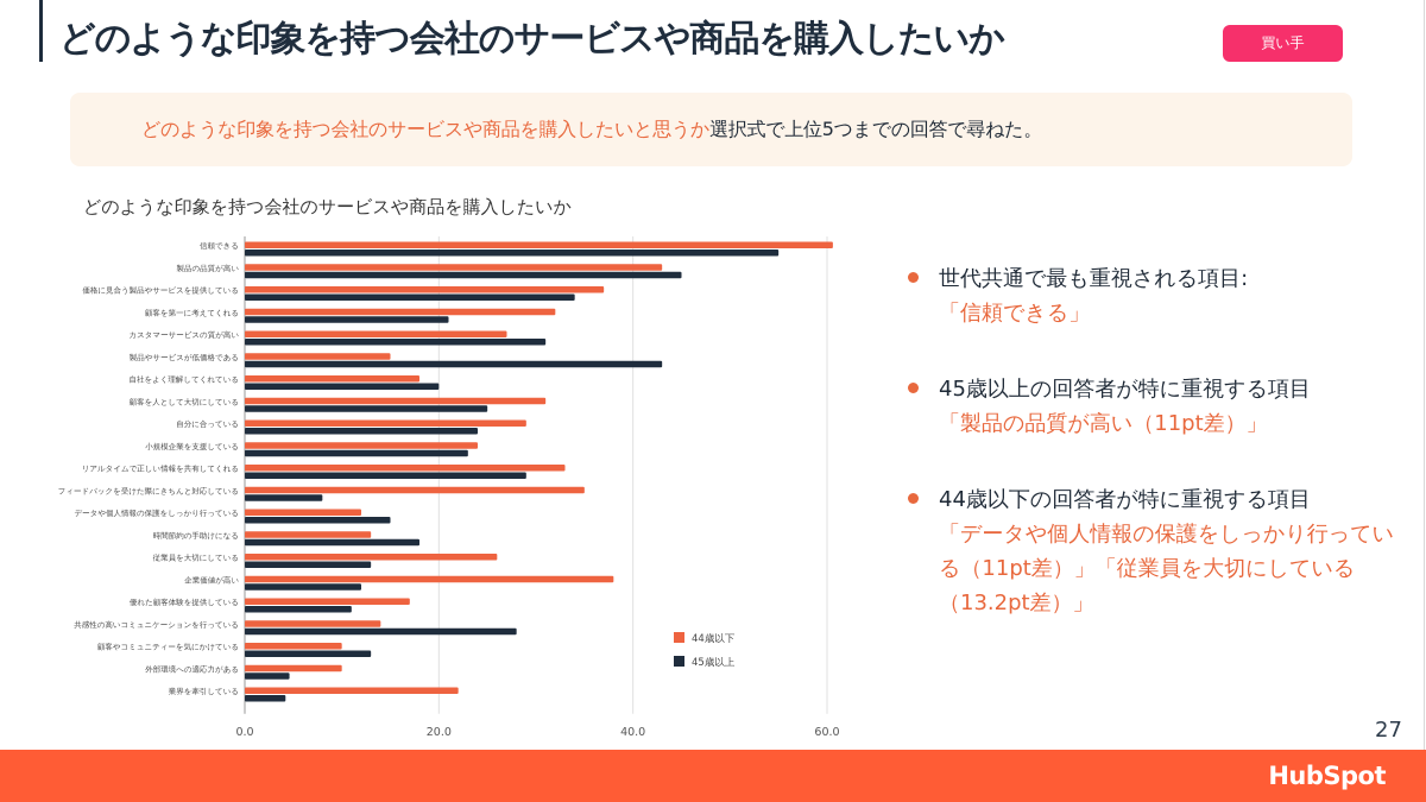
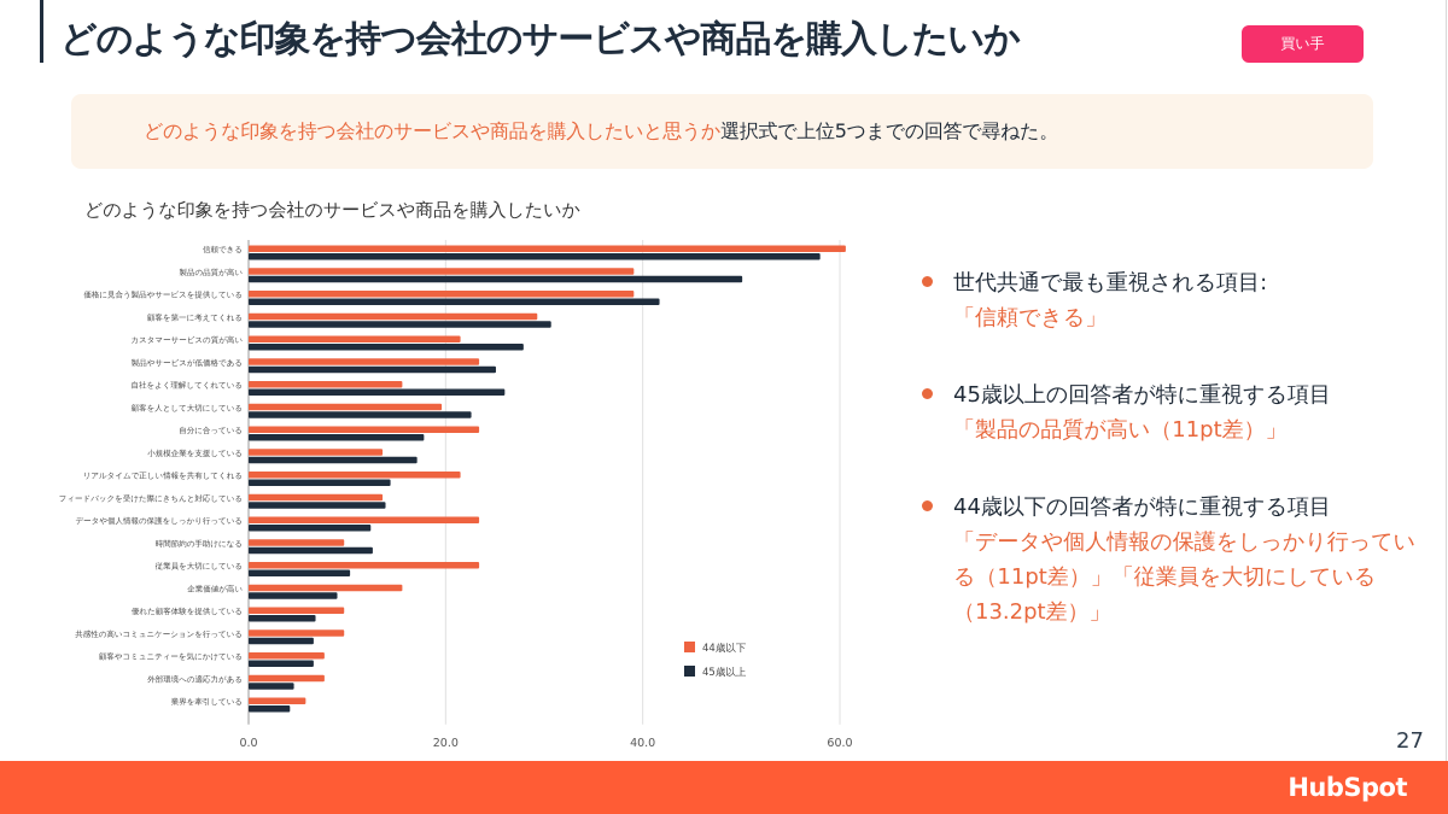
45歳以上/信頼できる: 55 -> 58
44歳以下/製品の品質が高い: 43 -> 39
45歳以上/製品の品質が高い: 45 -> 50
44歳以下/価格に見合う製品やサービスを提供している: 37 -> 39
45歳以上/価格に見合う製品やサービスを提供している: 34 -> 42
44歳以下/顧客を第一に考えてくれる: 32 -> 29
45歳以上/顧客を第一に考えてくれる: 21 -> 31
44歳以下/カスタマーサービスの質が高い: 27 -> 22
45歳以上/カスタマーサービスの質が高い: 31 -> 28
44歳以下/製品やサービスが低価格である: 15 -> 23
45歳以上/製品やサービスが低価格である: 43 -> 25
44歳以下/自社をよく理解してくれている: 18 -> 16
45歳以上/自社をよく理解してくれている: 20 -> 26
44歳以下/顧客を人として大切にしている: 31 -> 20
45歳以上/顧客を人として大切にしている: 25 -> 23
44歳以下/自分に合っている: 29 -> 23
45歳以上/自分に合っている: 24 -> 18
44歳以下/小規模企業を支援している: 24 -> 14
45歳以上/小規模企業を支援している: 23 -> 17
44歳以下/リアルタイムで正しい情報を共有してくれる: 33 -> 22
45歳以上/リアルタイムで正しい情報を共有してくれる: 29 -> 14
44歳以下/フィードバックを受けた際にきちんと対応している: 35 -> 14
45歳以上/フィードバックを受けた際にきちんと対応している: 8 -> 14
44歳以下/データや個人情報の保護をしっかり行っている: 12 -> 23
45歳以上/データや個人情報の保護をしっかり行っている: 15 -> 12
44歳以下/時間節約の手助けになる: 13 -> 10
45歳以上/時間節約の手助けになる: 18 -> 13
44歳以下/従業員を大切にしている: 26 -> 23
45歳以上/従業員を大切にしている: 13 -> 10
44歳以下/企業価値が高い: 38 -> 16
45歳以上/企業価値が高い: 12 -> 9
44歳以下/優れた顧客体験を提供している: 17 -> 10
45歳以上/優れた顧客体験を提供している: 11 -> 7
44歳以下/共感性の高いコミュニケーションを行っている: 14 -> 10
45歳以上/共感性の高いコミュニケーションを行っている: 28 -> 7
44歳以下/顧客やコミュニティーを気にかけている: 10 -> 8
45歳以上/顧客やコミュニティーを気にかけている: 13 -> 7
44歳以下/外部環境への適応力がある: 10 -> 8
44歳以下/業界を牽引している: 22 -> 6
